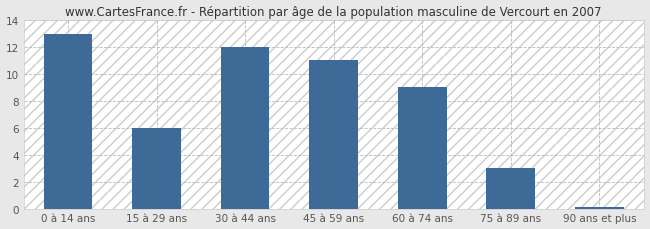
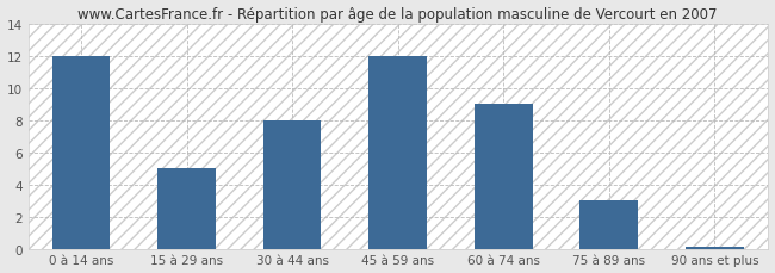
0 à 14 ans: 13.0 -> 12.0
15 à 29 ans: 6.0 -> 5.0
30 à 44 ans: 12.0 -> 8.0
45 à 59 ans: 11.0 -> 12.0
